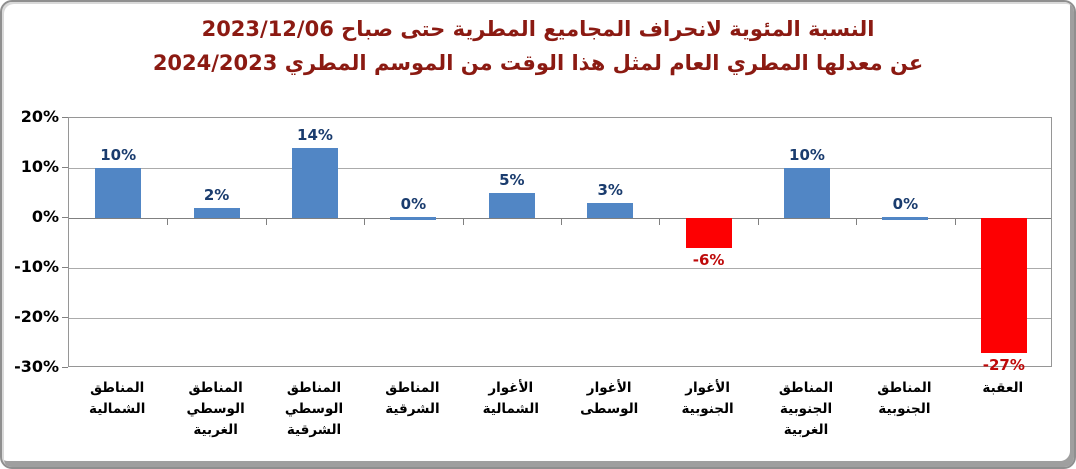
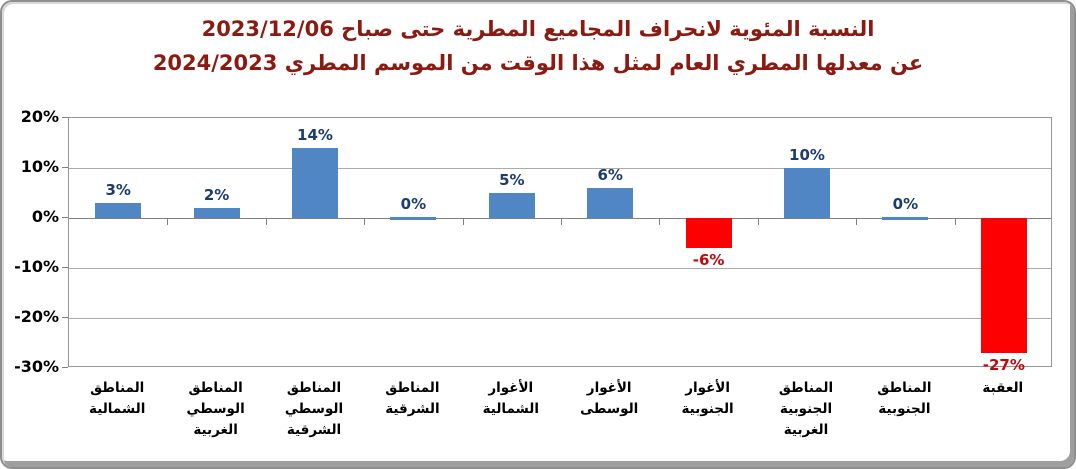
المناطق الشمالية: 10% -> 3%
الأغوار الوسطى: 3% -> 6%
